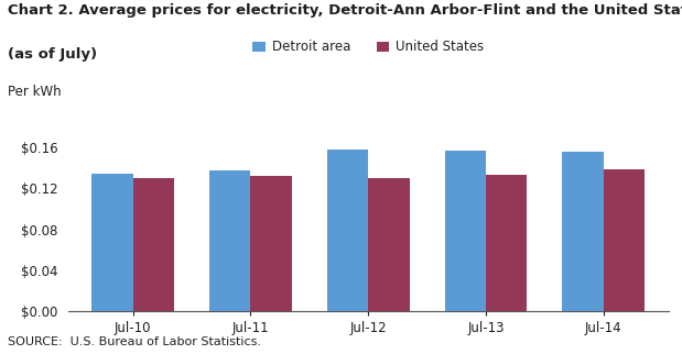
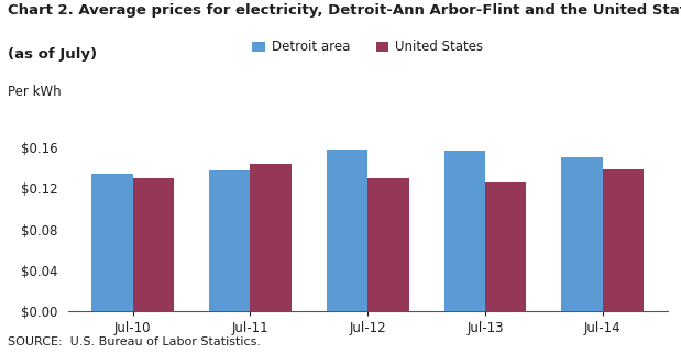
United States/Jul-11: $0.132 -> $0.144
United States/Jul-13: $0.133 -> $0.126
Detroit area/Jul-14: $0.156 -> $0.150
